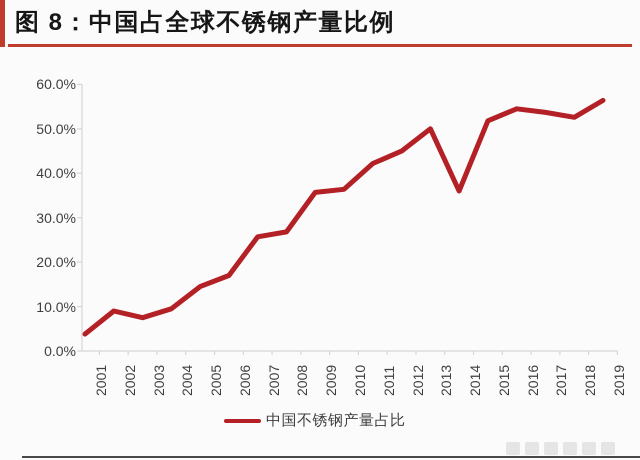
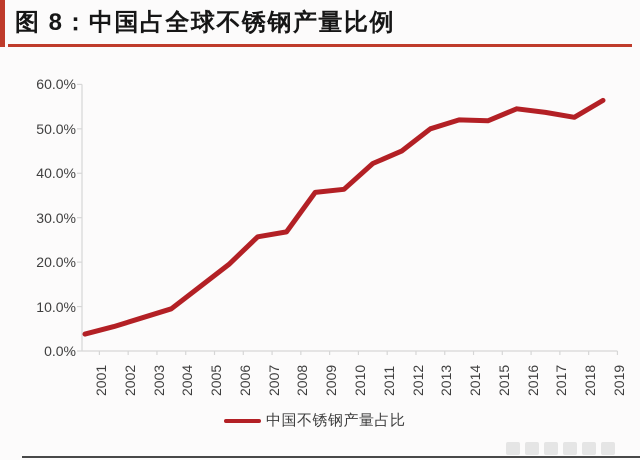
2002: 9% -> 6%
2006: 17% -> 20%
2014: 36% -> 52%
